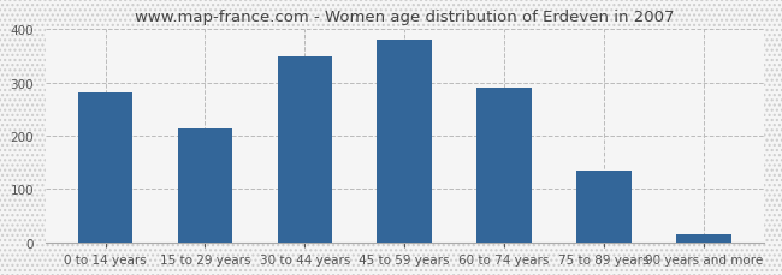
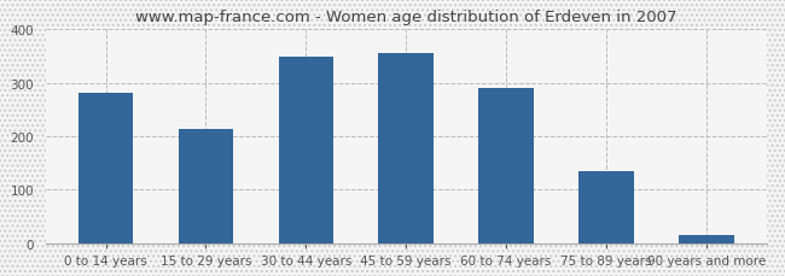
45 to 59 years: 380 -> 356
